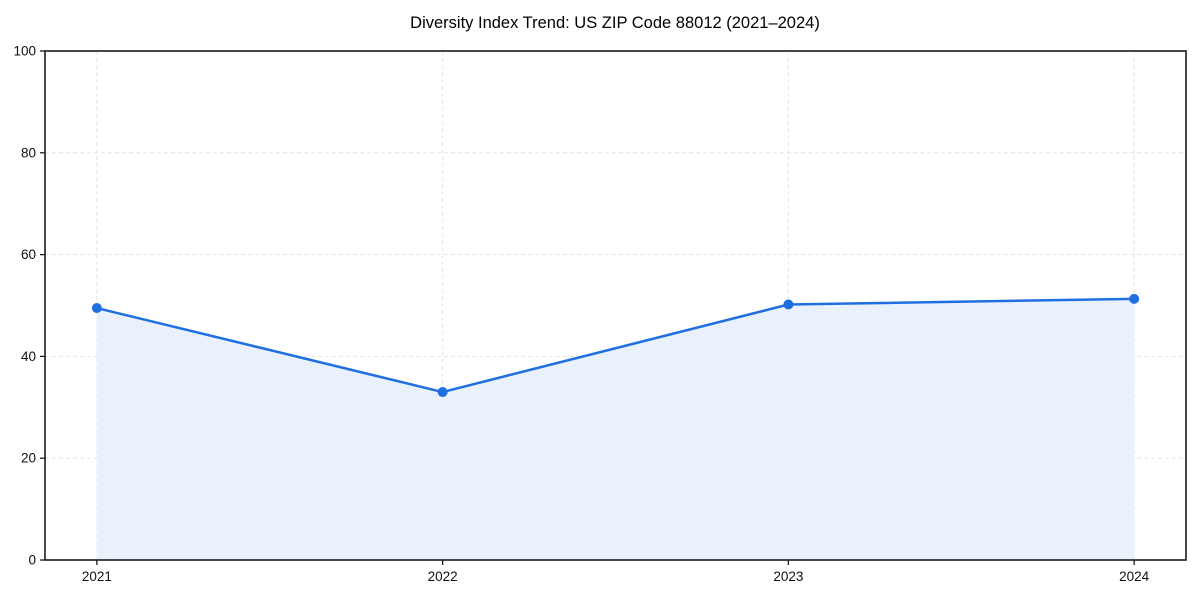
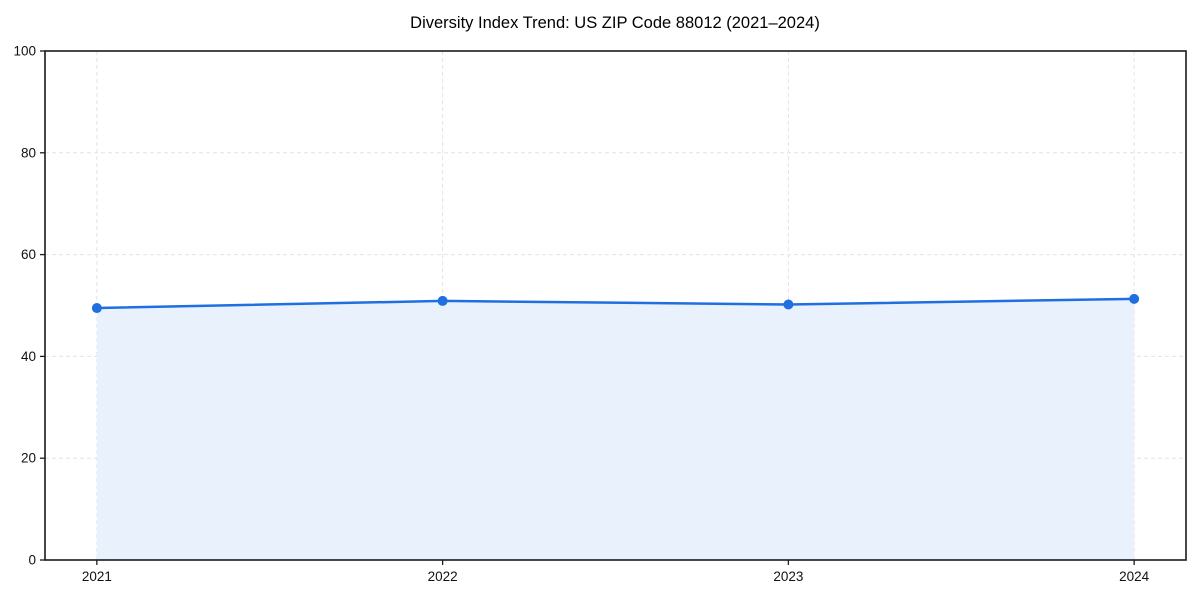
2022: 33 -> 51
